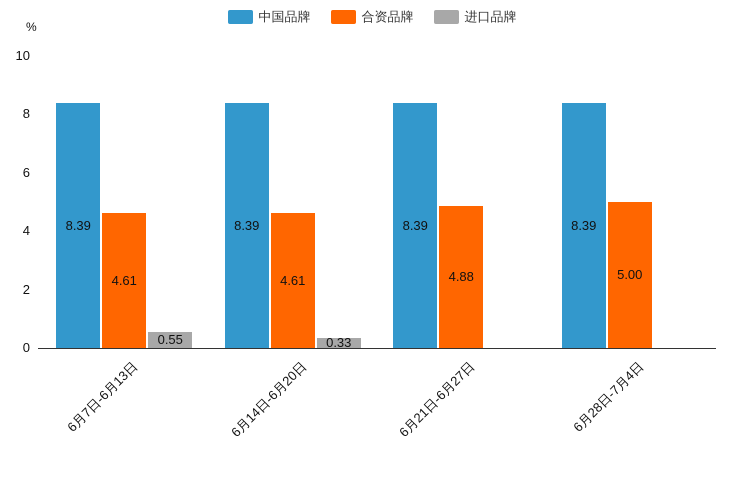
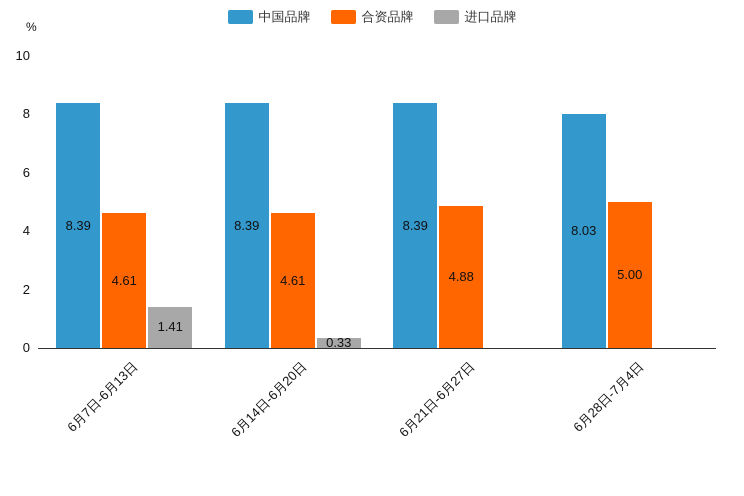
进口品牌/6月7日-6月13日: 0.55 -> 1.41
中国品牌/6月28日-7月4日: 8.39 -> 8.03
